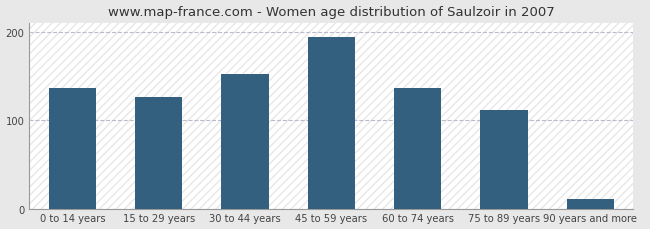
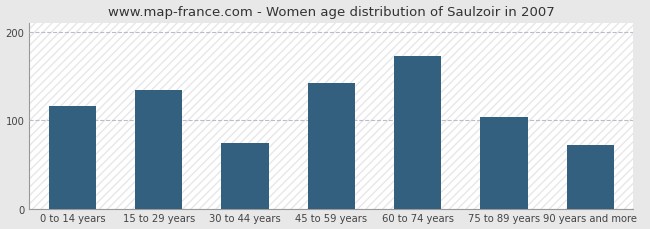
0 to 14 years: 136 -> 116
15 to 29 years: 126 -> 134
30 to 44 years: 152 -> 74
45 to 59 years: 194 -> 142
60 to 74 years: 136 -> 172
75 to 89 years: 112 -> 104
90 years and more: 11 -> 72
